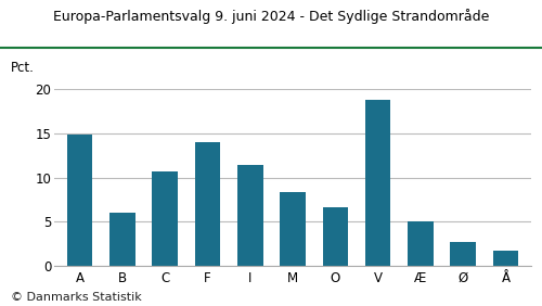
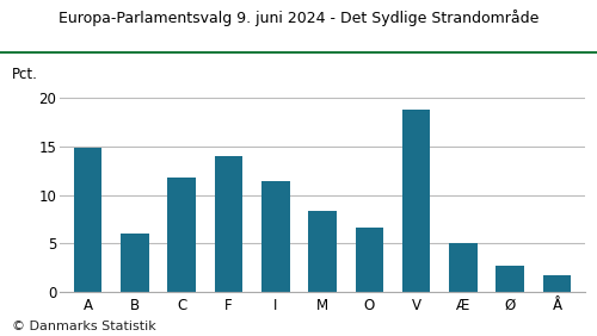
C: 10.7 -> 11.8
